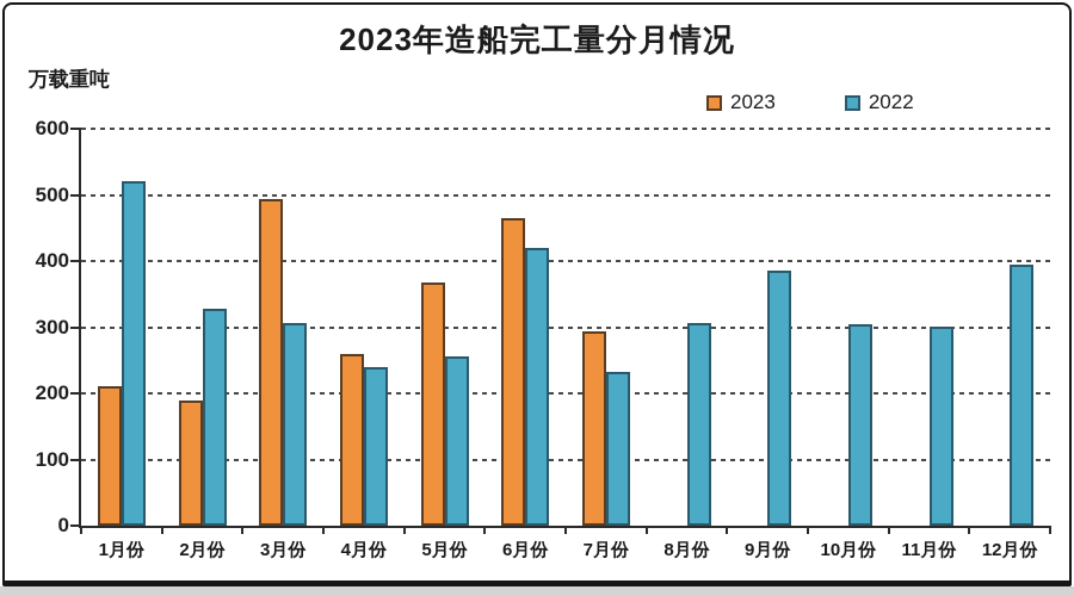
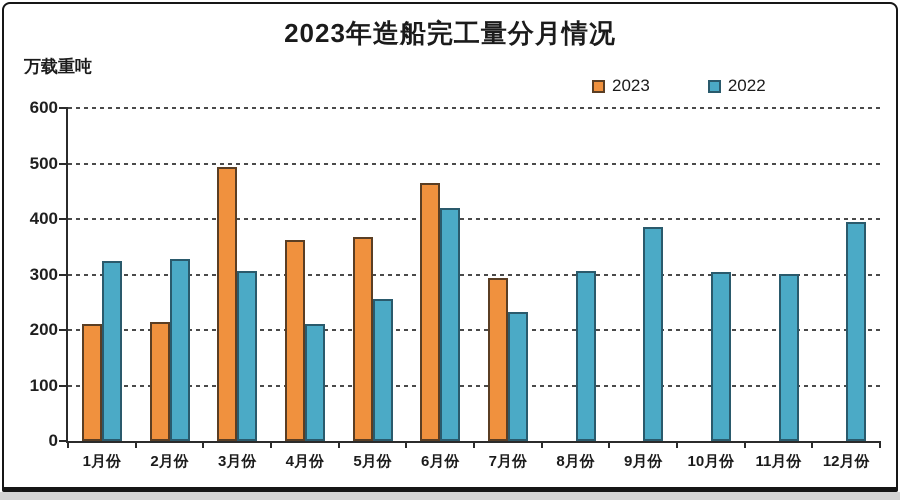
2022/1月份: 520 -> 320
2023/2月份: 190 -> 210
2023/4月份: 260 -> 360
2022/4月份: 240 -> 210
